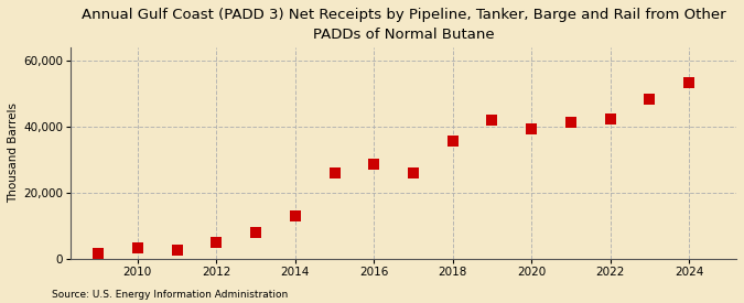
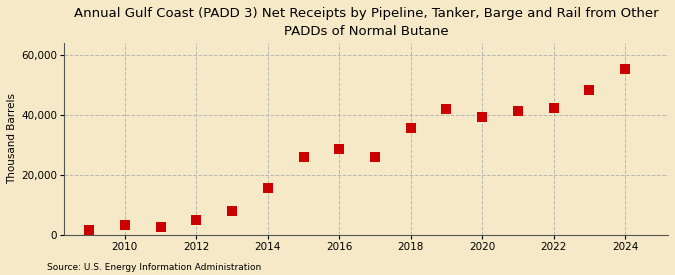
2014: 13,000 -> 15,500
2024: 53,500 -> 55,500
